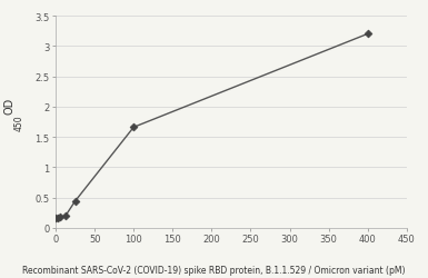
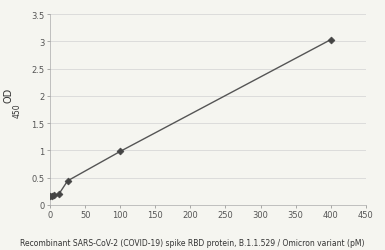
100: 1.66 -> 0.98
400: 3.20 -> 3.03
